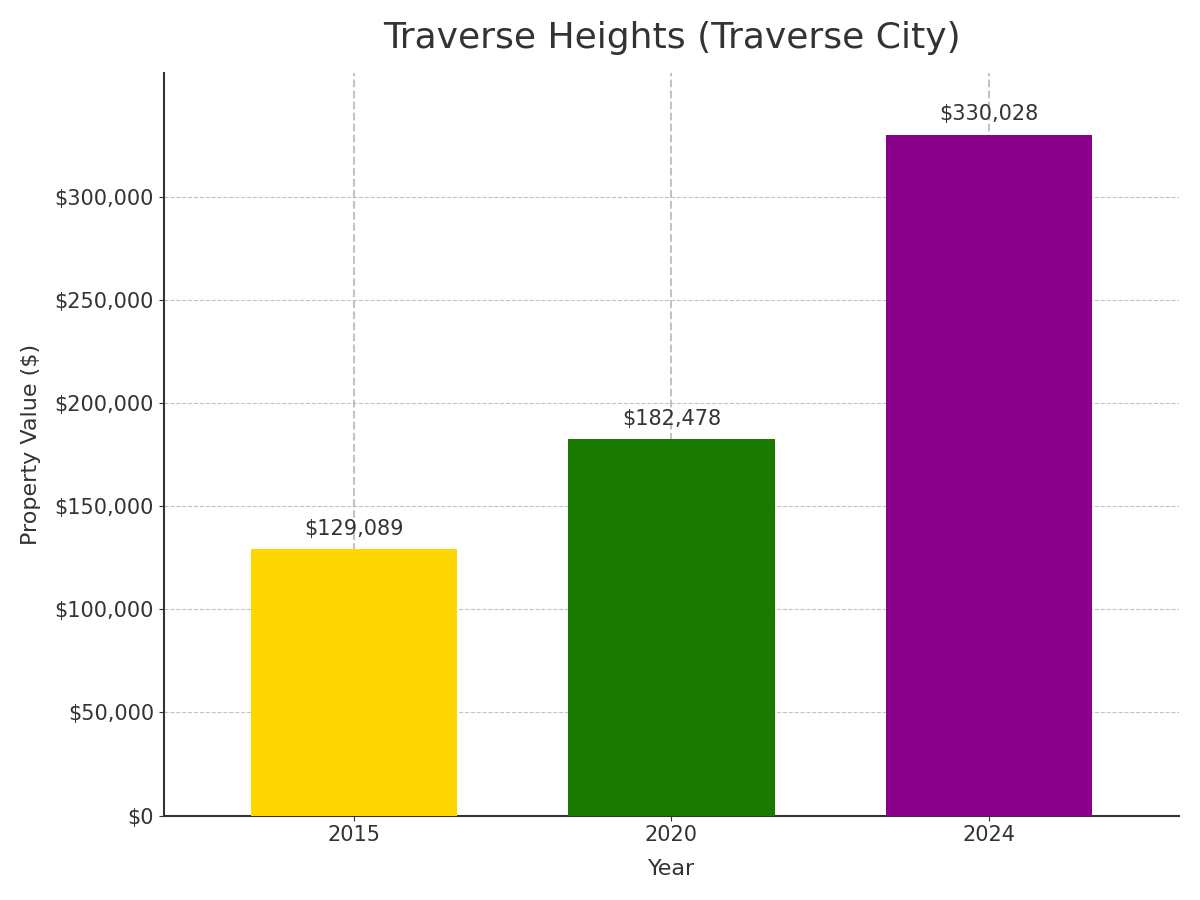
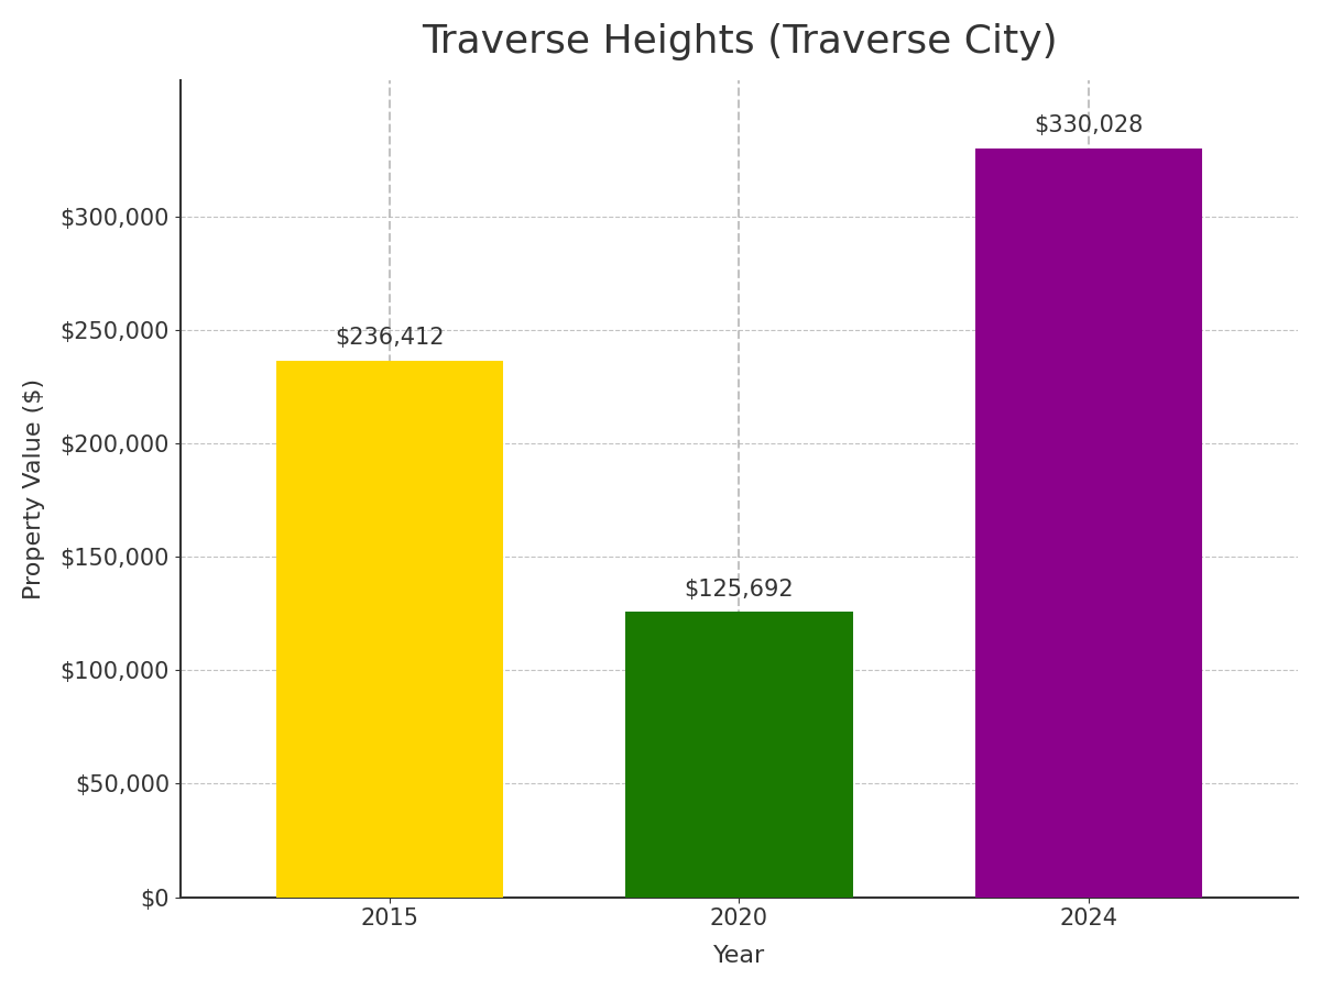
2015: $129,089 -> $236,412
2020: $182,478 -> $125,692
